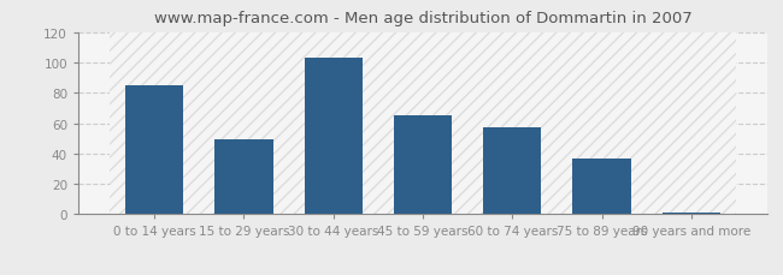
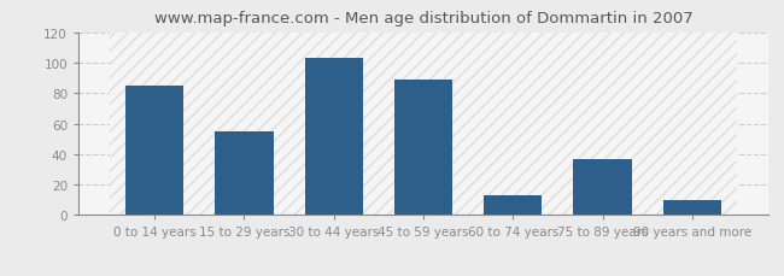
15 to 29 years: 49 -> 55
45 to 59 years: 65 -> 89
60 to 74 years: 57 -> 13
90 years and more: 1 -> 10
